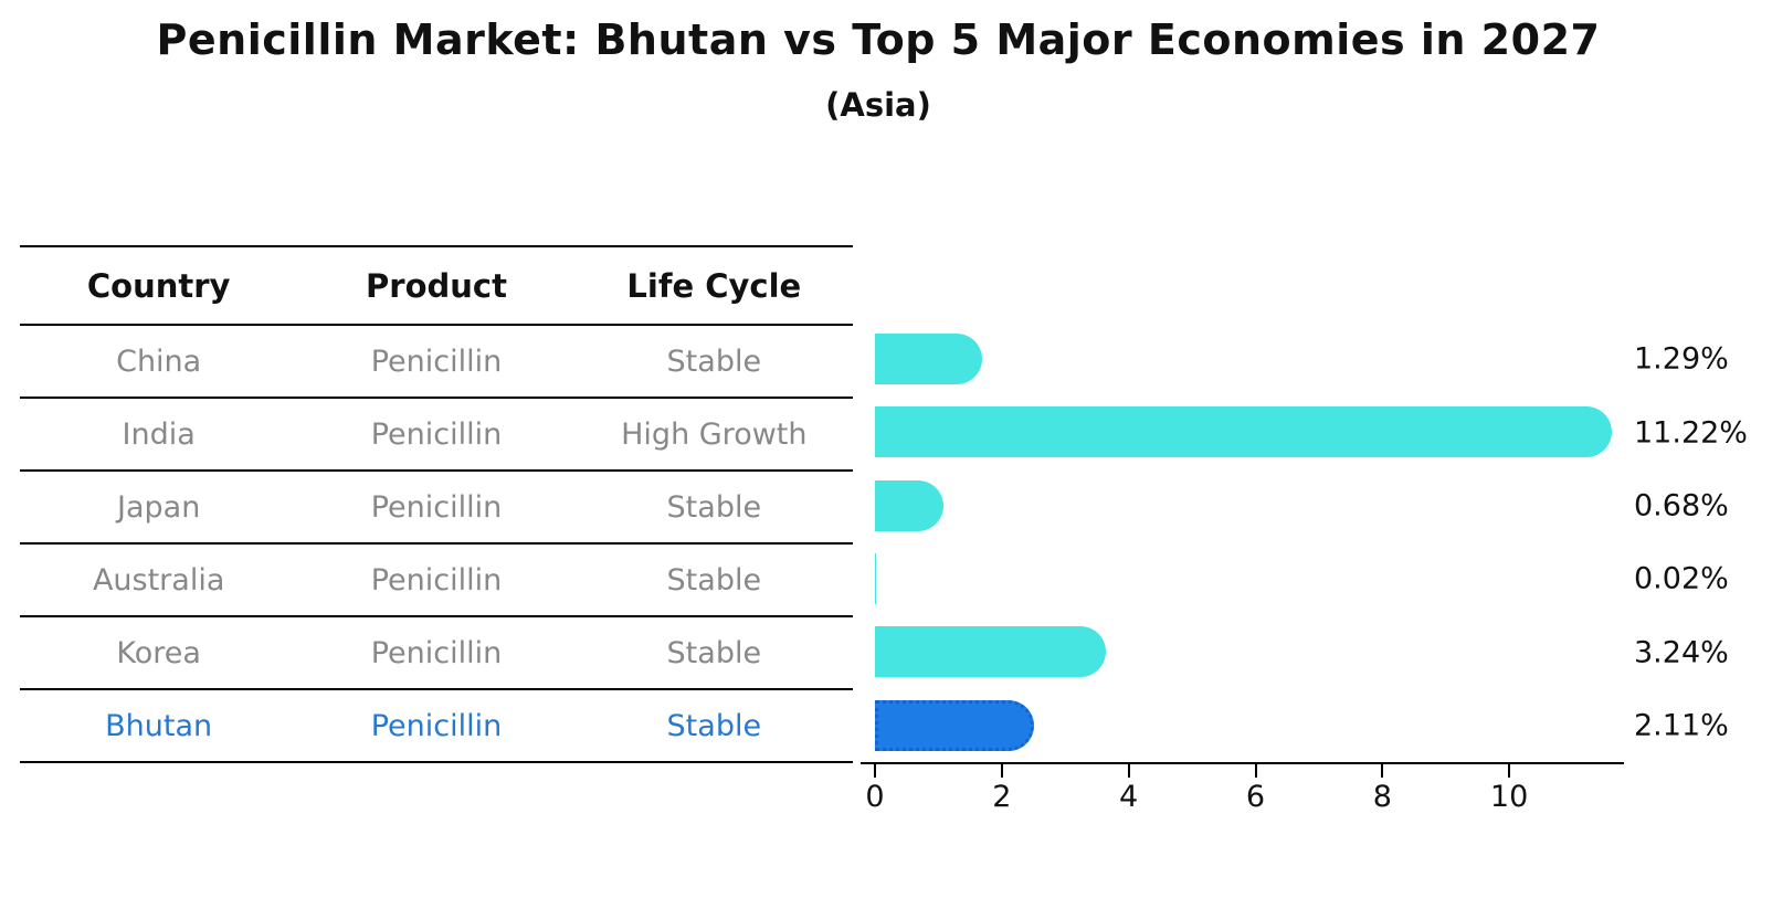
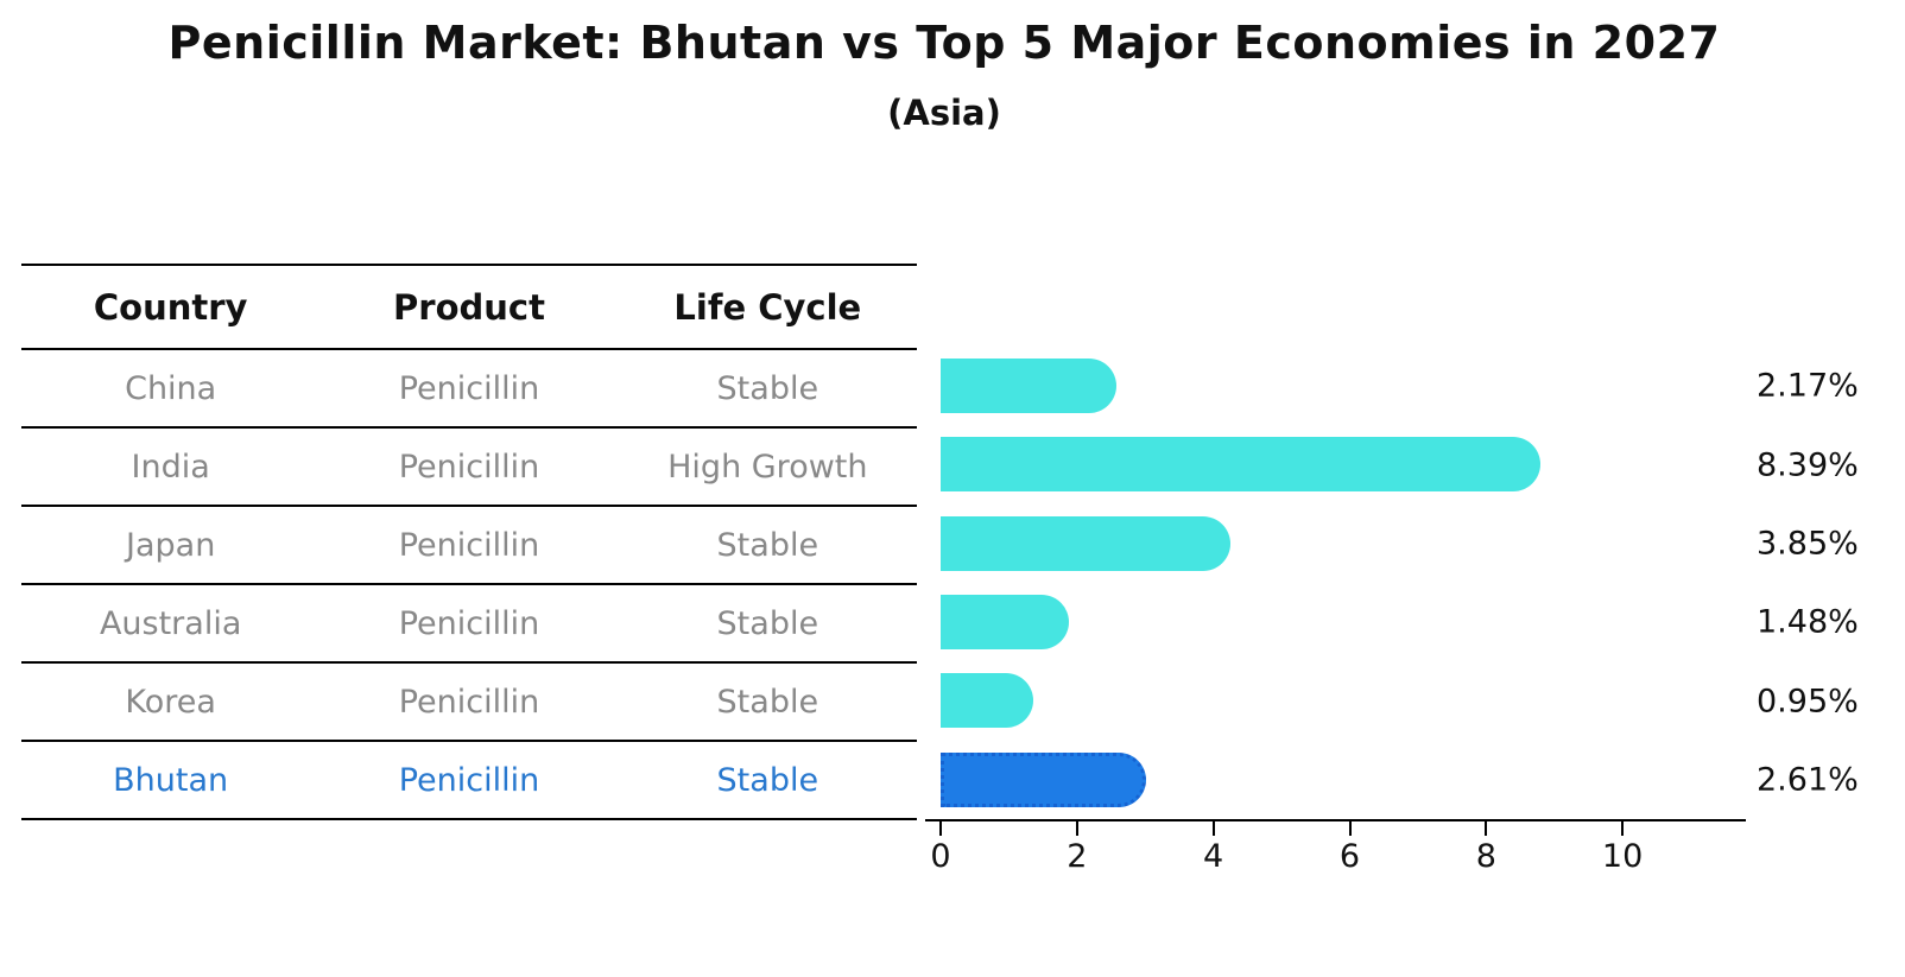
China: 1.29% -> 2.17%
India: 11.22% -> 8.39%
Japan: 0.68% -> 3.85%
Australia: 0.02% -> 1.48%
Korea: 3.24% -> 0.95%
Bhutan: 2.11% -> 2.61%
